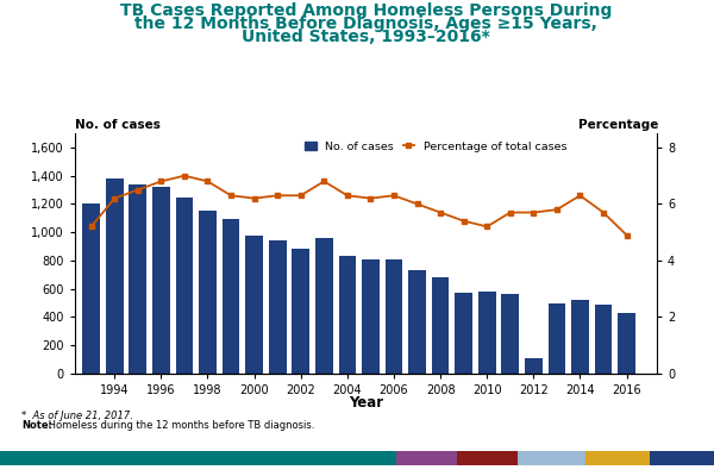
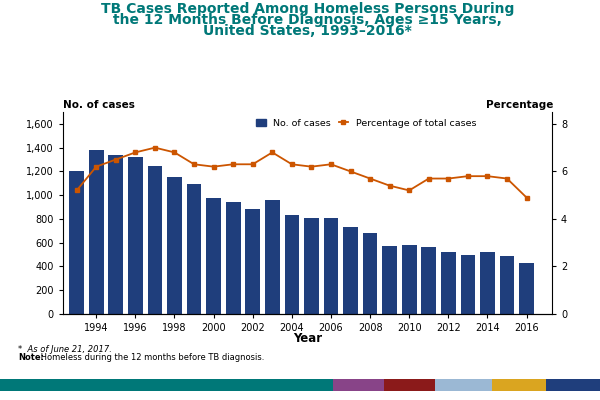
No. of cases/2012: 110 -> 520
Percentage of total cases/2014: 6.3 -> 5.8
